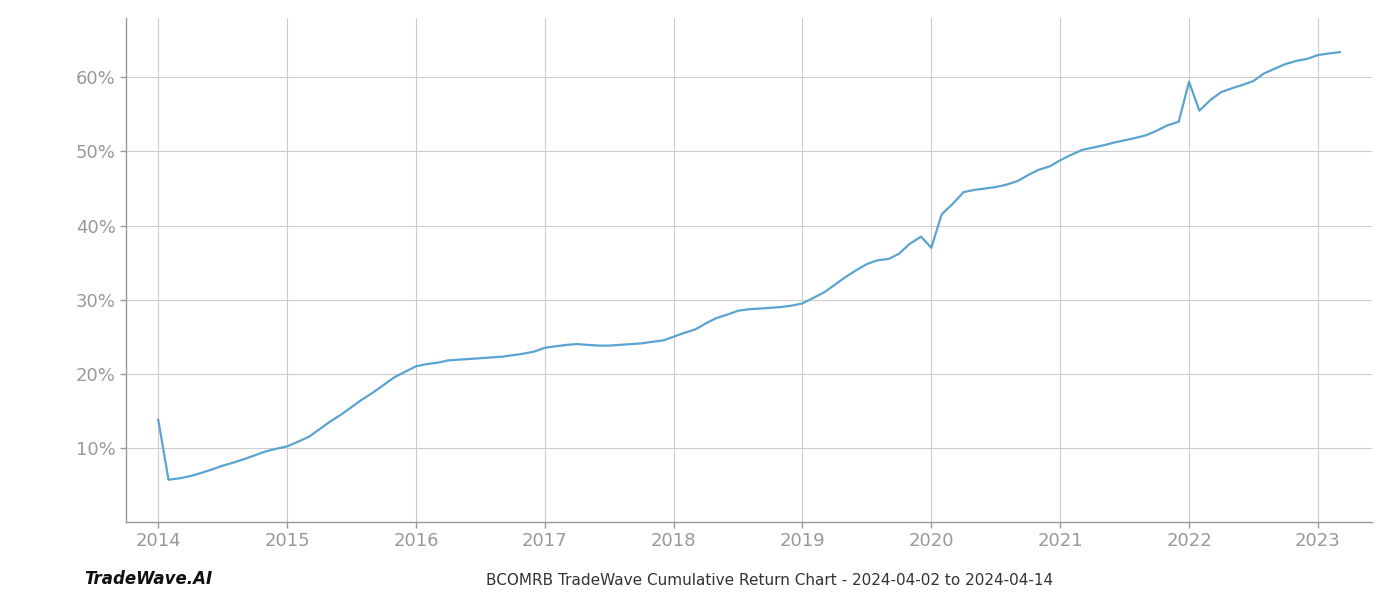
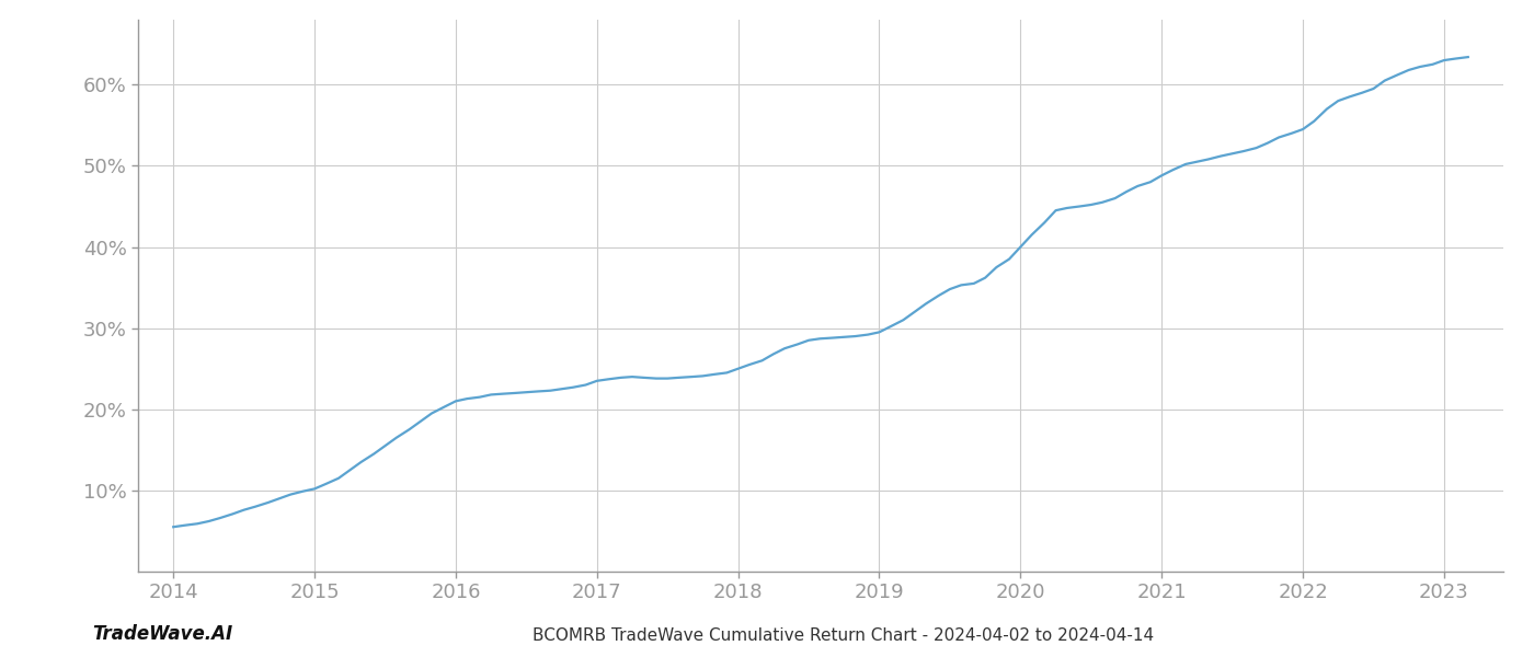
2014: 13.8% -> 5.5%
2020: 37.0% -> 40.0%
2022: 59.4% -> 54.5%
